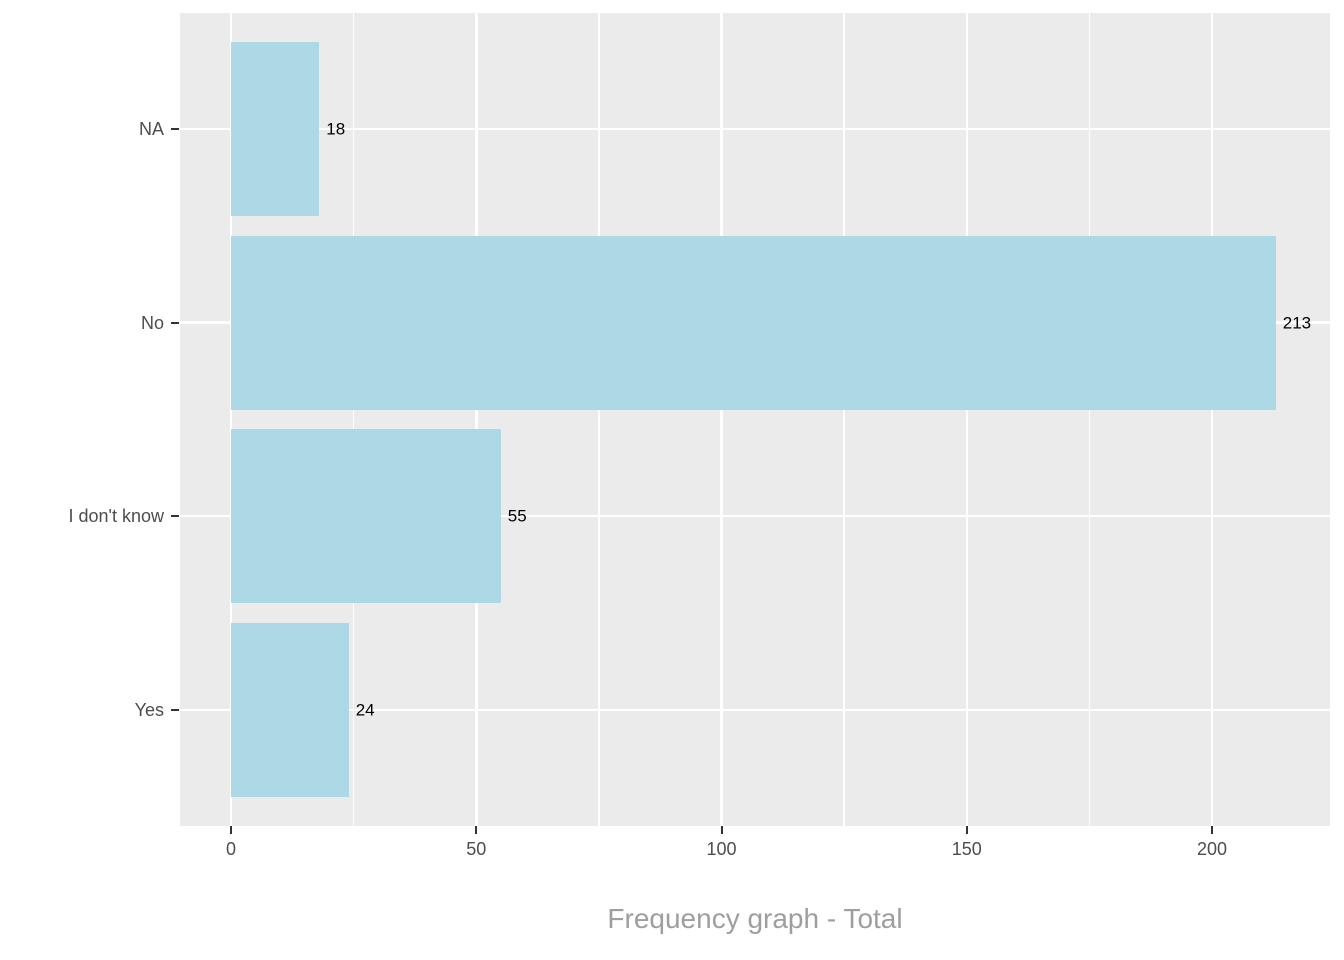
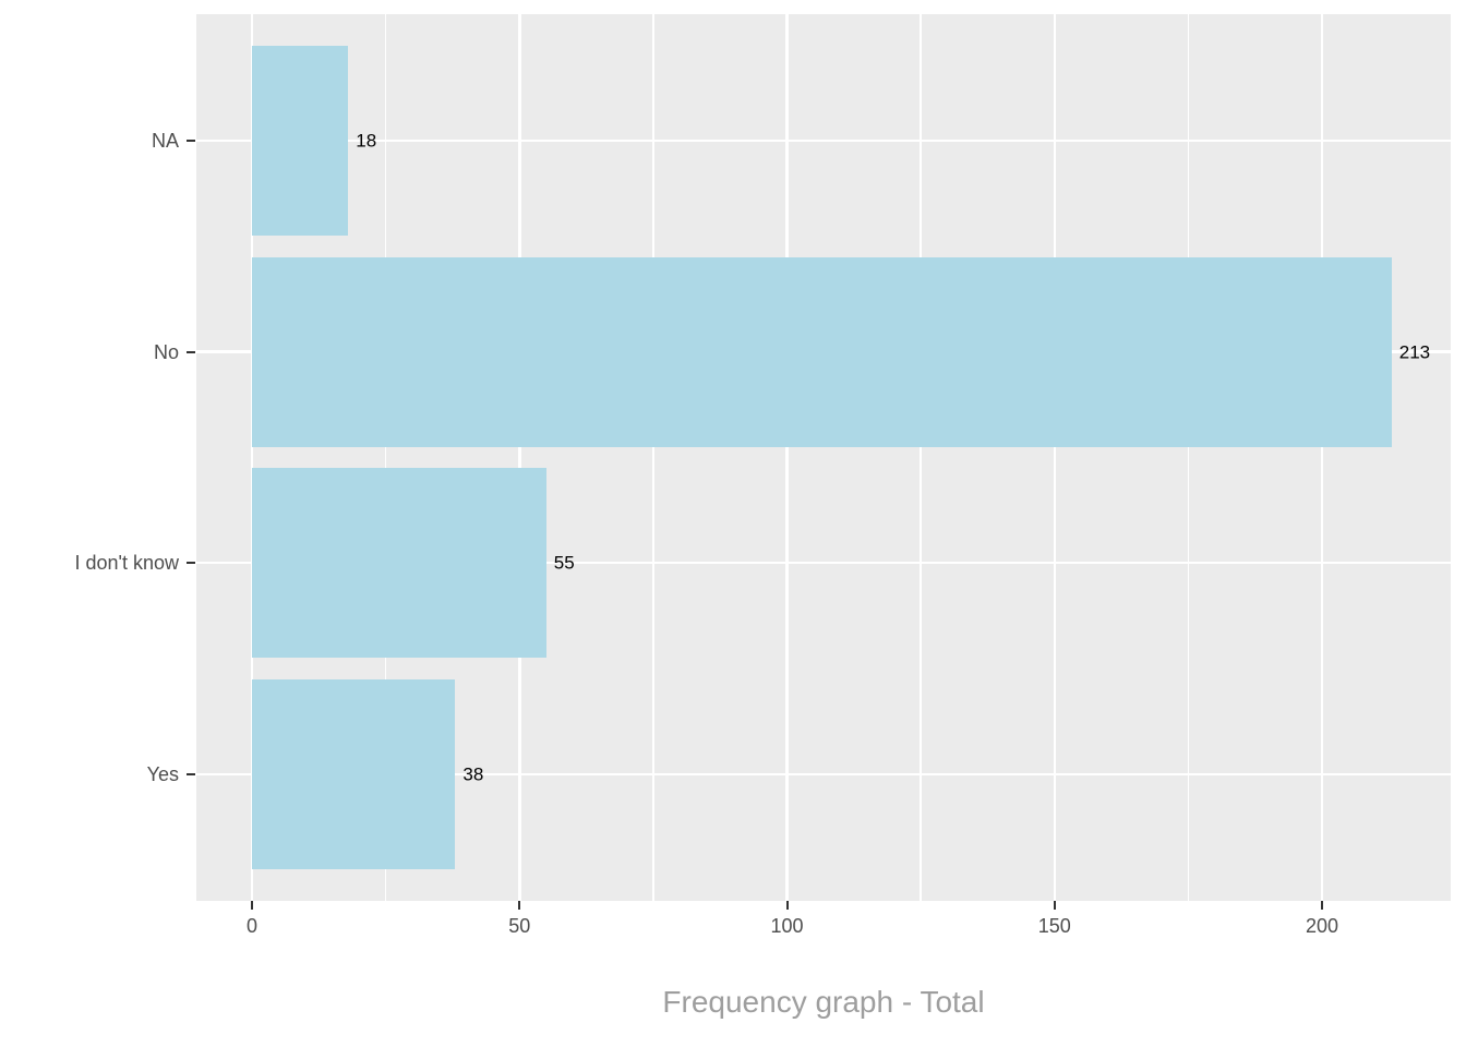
Yes: 24 -> 38
